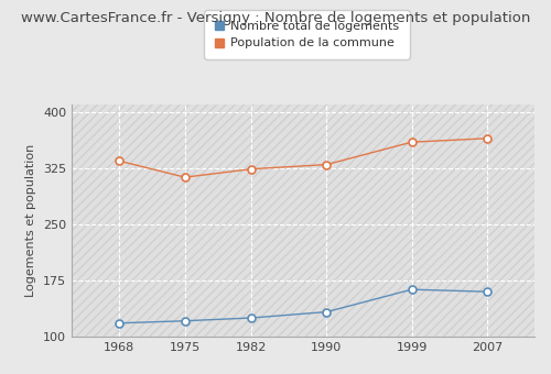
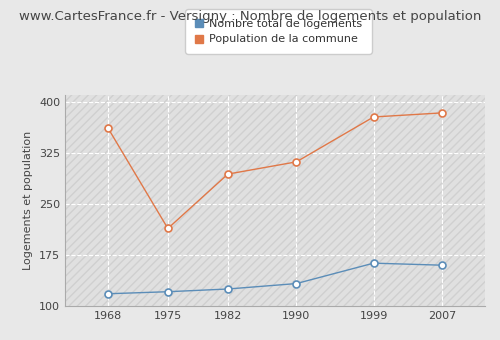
Population de la commune/1968: 335 -> 362
Population de la commune/1975: 313 -> 214
Population de la commune/1982: 324 -> 294
Population de la commune/1990: 330 -> 312
Population de la commune/1999: 360 -> 378
Population de la commune/2007: 365 -> 384
